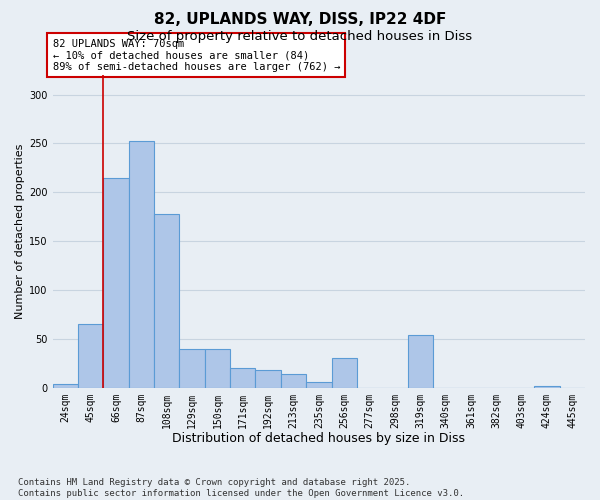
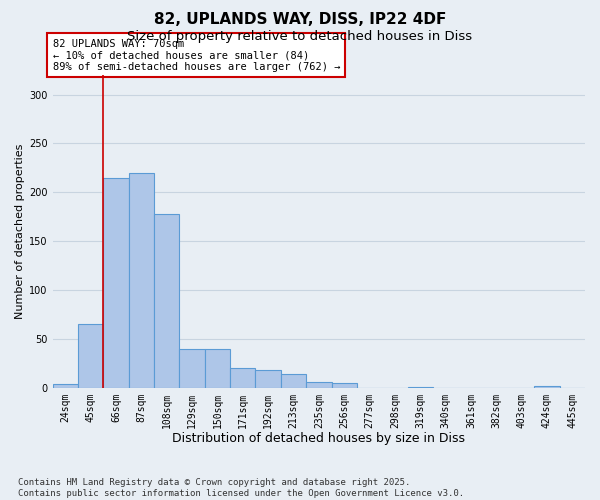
87sqm: 252 -> 220
256sqm: 30 -> 5
319sqm: 54 -> 1
